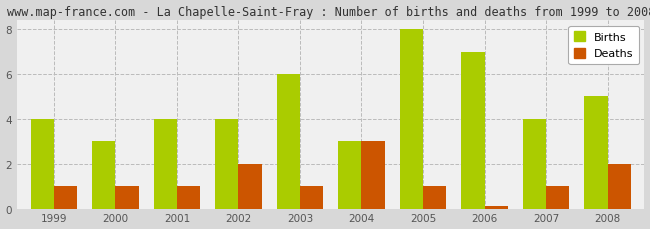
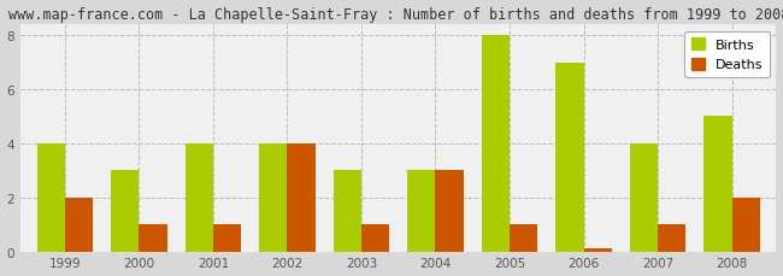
Deaths/1999: 1.0 -> 2.0
Deaths/2002: 2.0 -> 4.0
Births/2003: 6 -> 3
